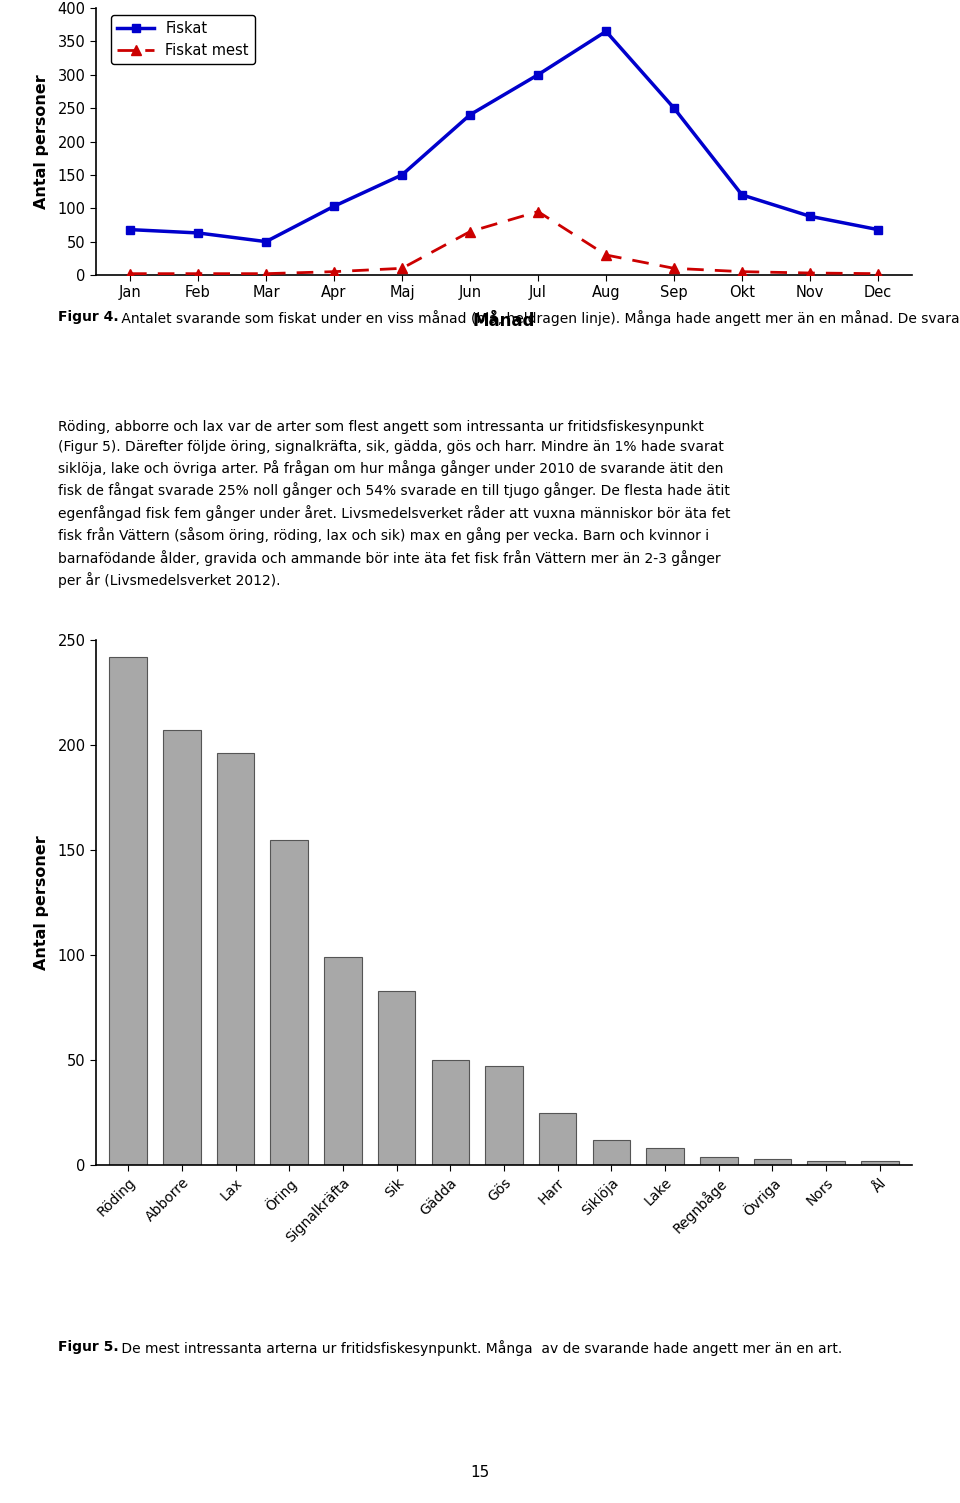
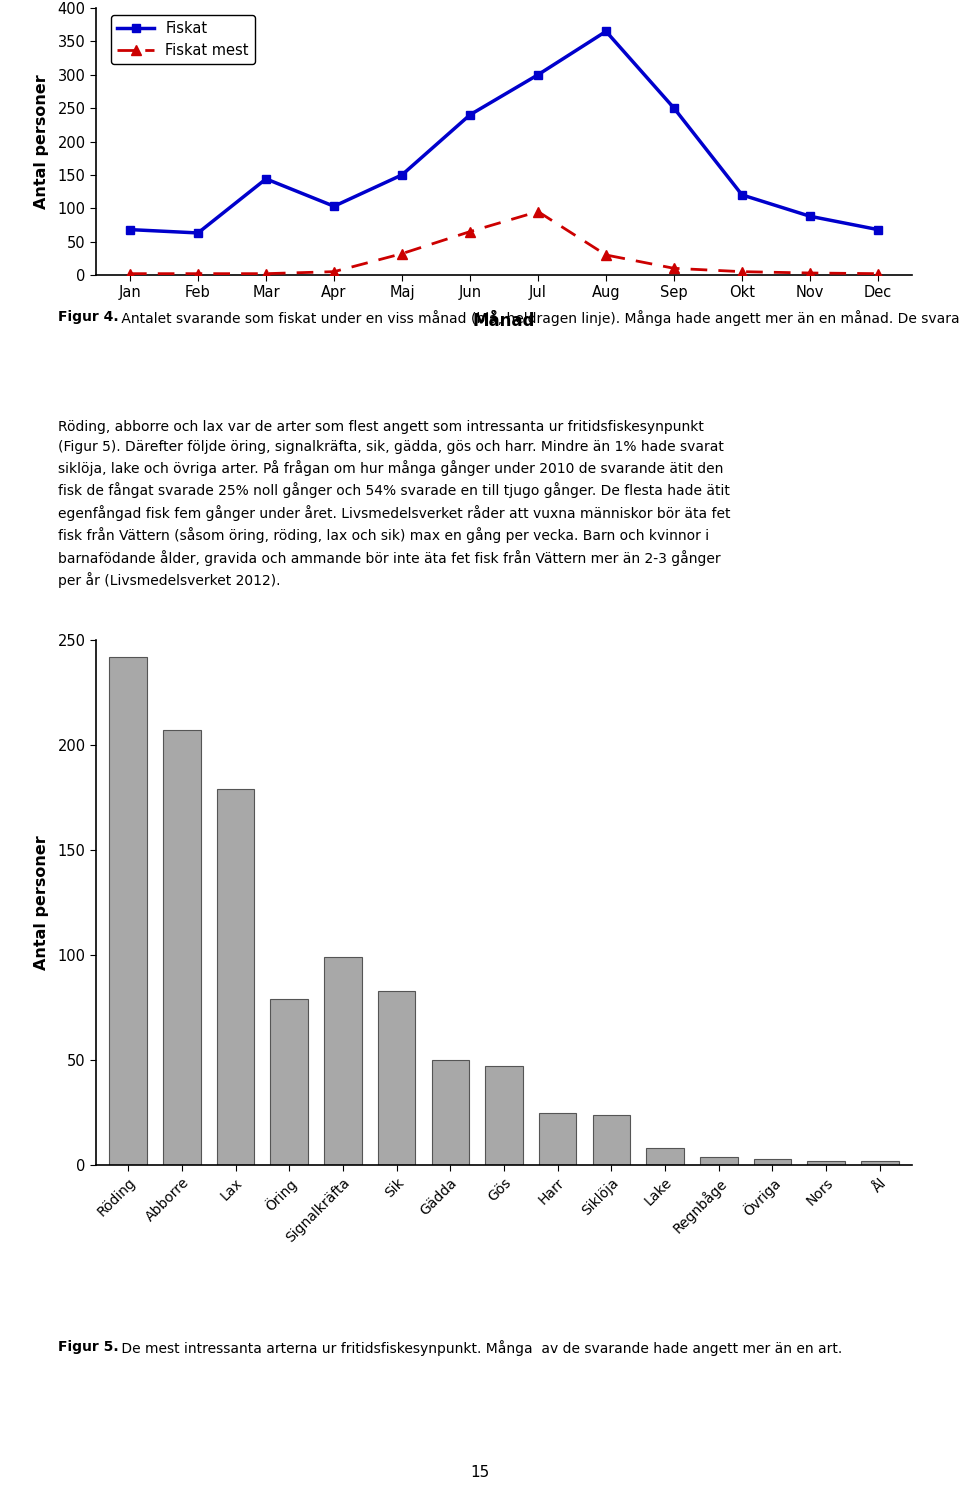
Fiskat/Mar: 50 -> 144
Fiskat mest/Maj: 10 -> 32
Lax: 196 -> 179
Öring: 155 -> 79
Siklöja: 12 -> 24
